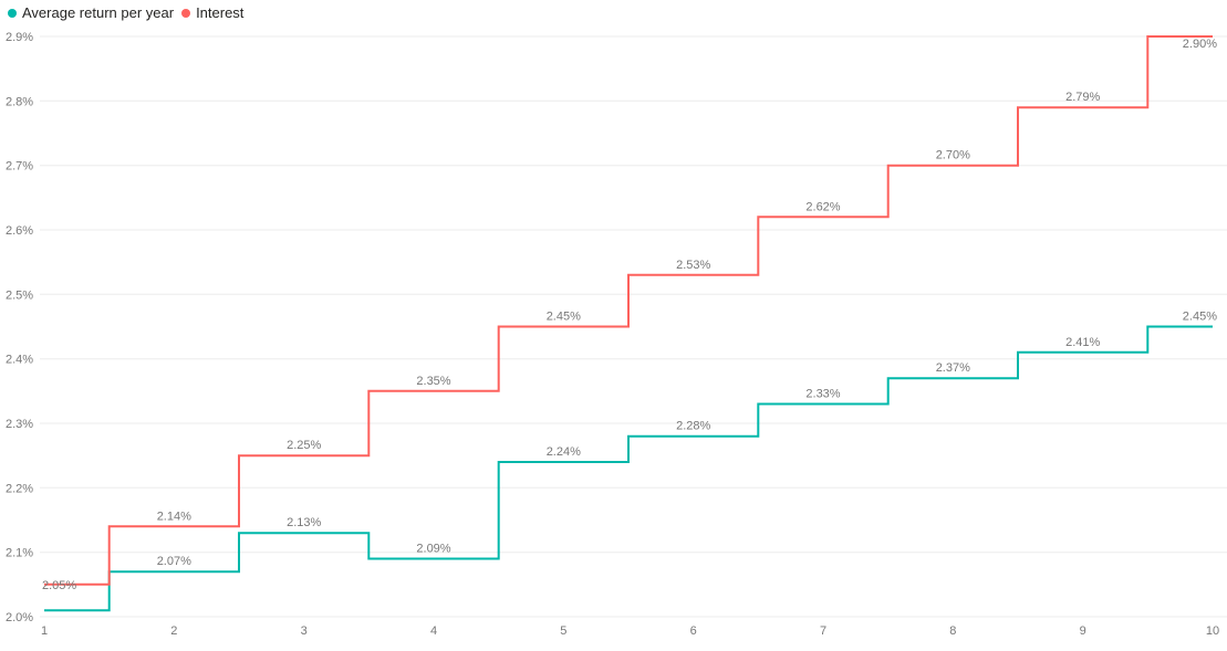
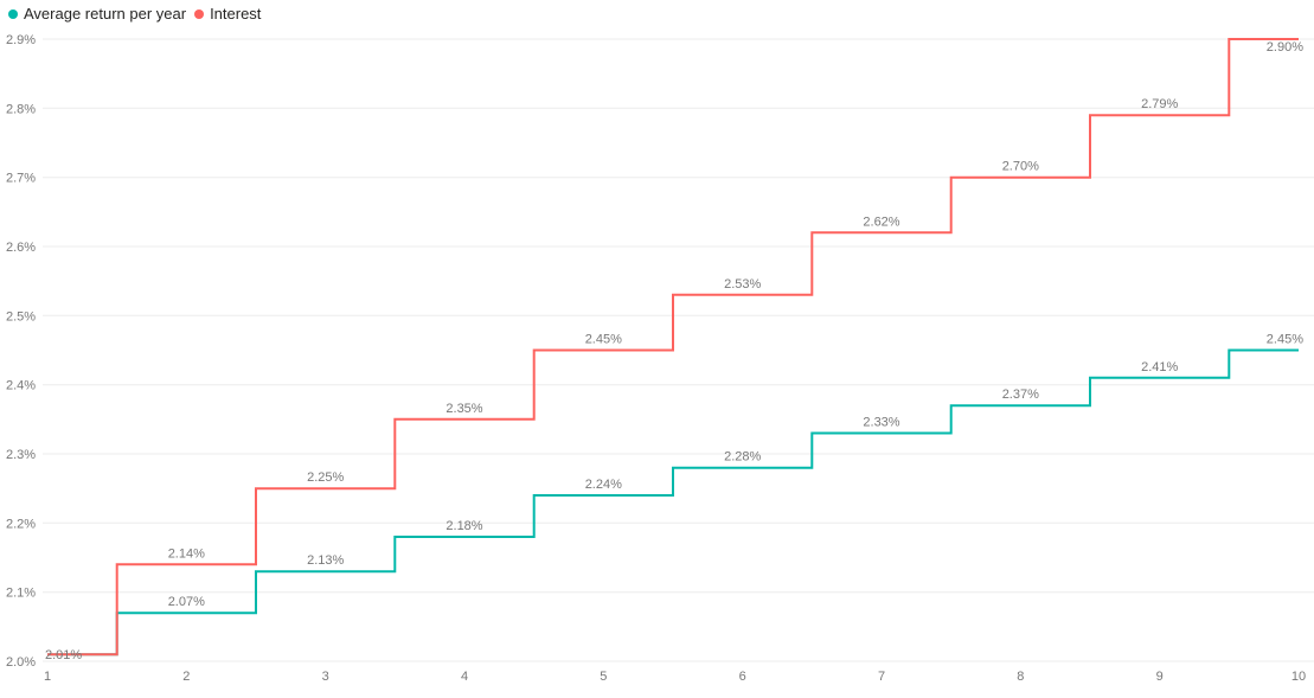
Interest/1: 2.05% -> 2.01%
Average return per year/4: 2.09% -> 2.18%
